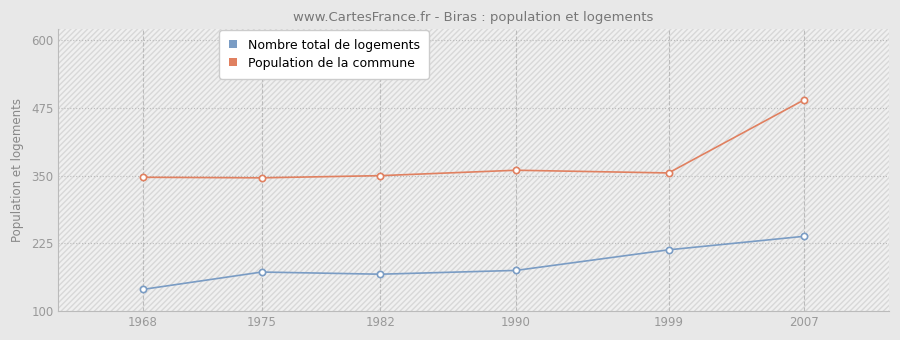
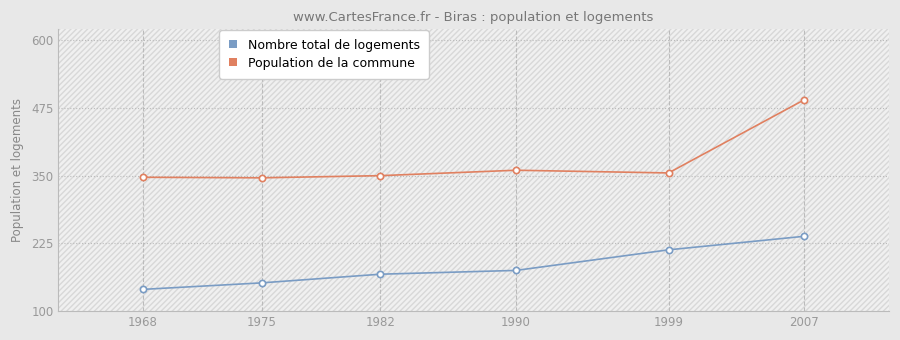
Nombre total de logements/1975: 172 -> 152
